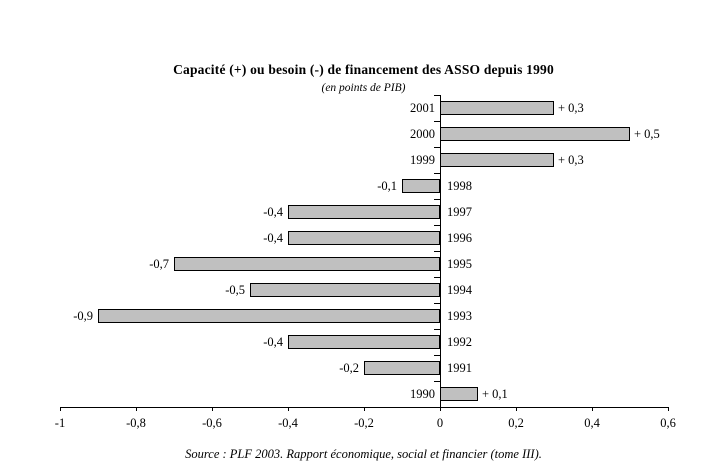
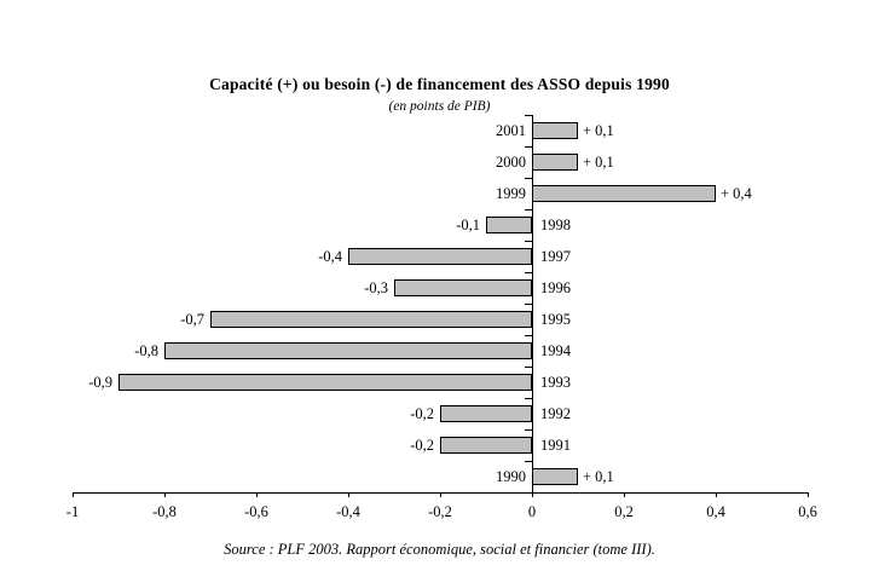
2001: 0,3 -> 0,1
2000: 0,5 -> 0,1
1999: 0,3 -> 0,4
1996: -0,4 -> -0,3
1994: -0,5 -> -0,8
1992: -0,4 -> -0,2
